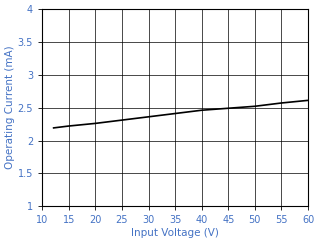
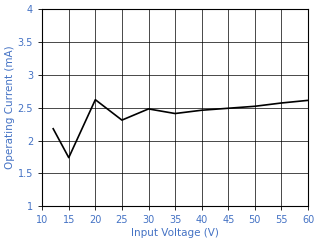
15: 2.22 -> 1.74
20: 2.26 -> 2.62
30: 2.36 -> 2.48
